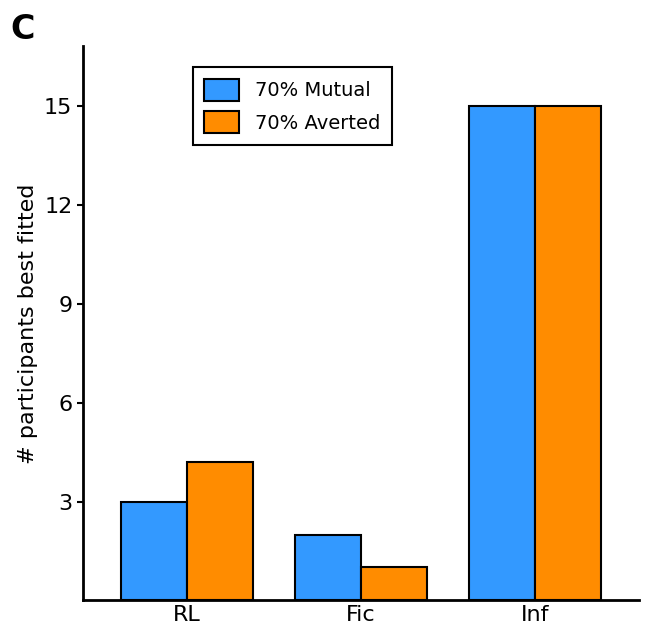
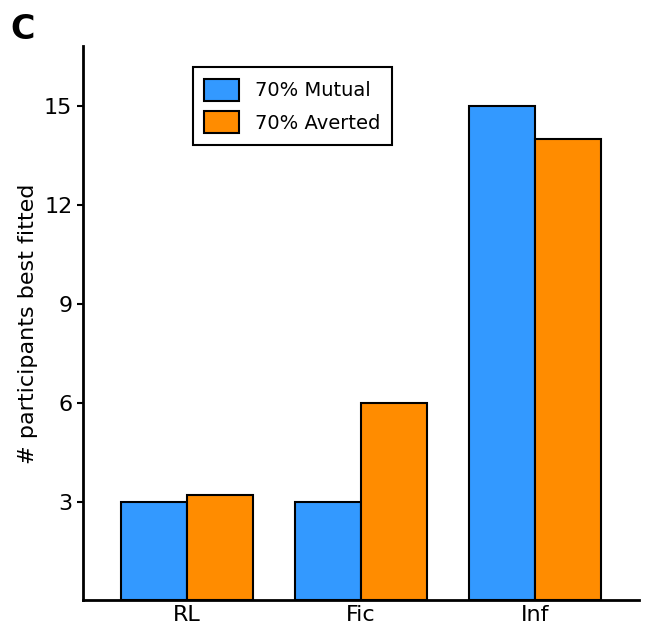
70% Averted/RL: 4.2 -> 3.2
70% Mutual/Fic: 2 -> 3
70% Averted/Fic: 1.0 -> 6.0
70% Averted/Inf: 15.0 -> 14.0
